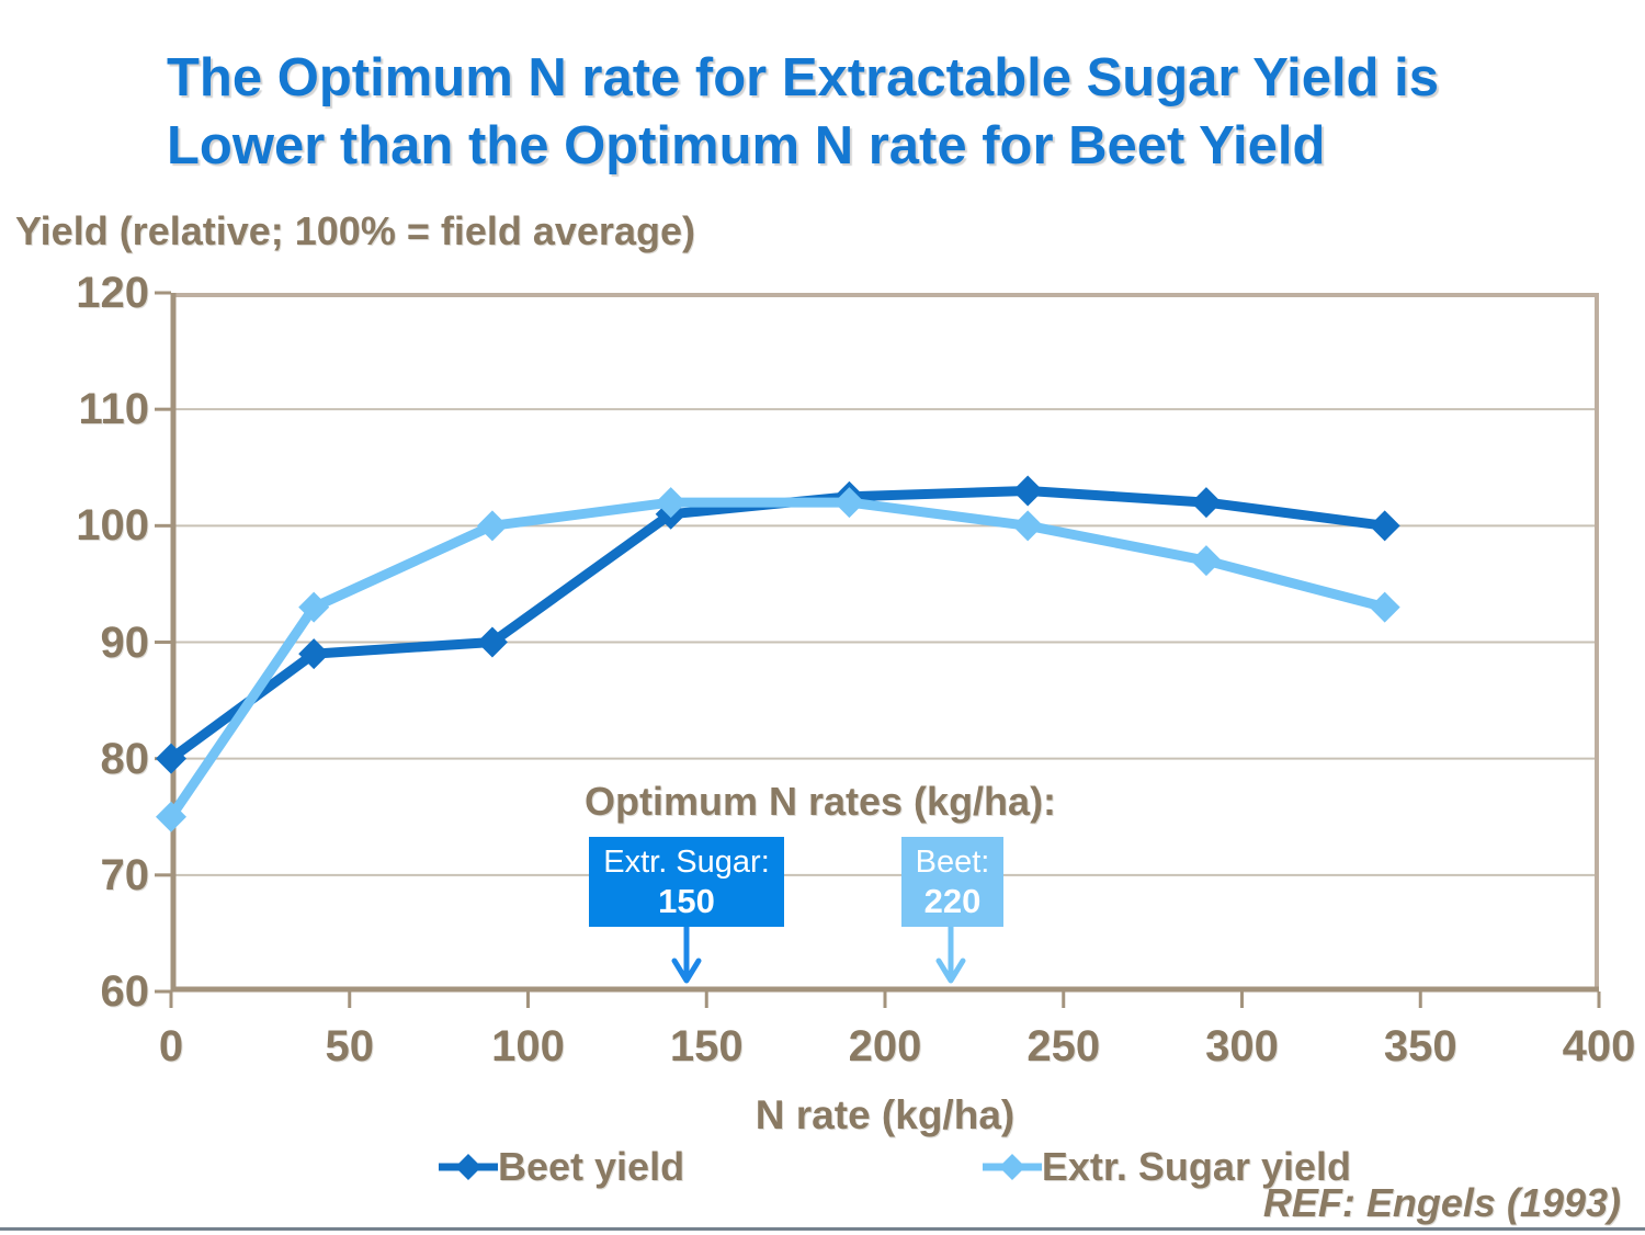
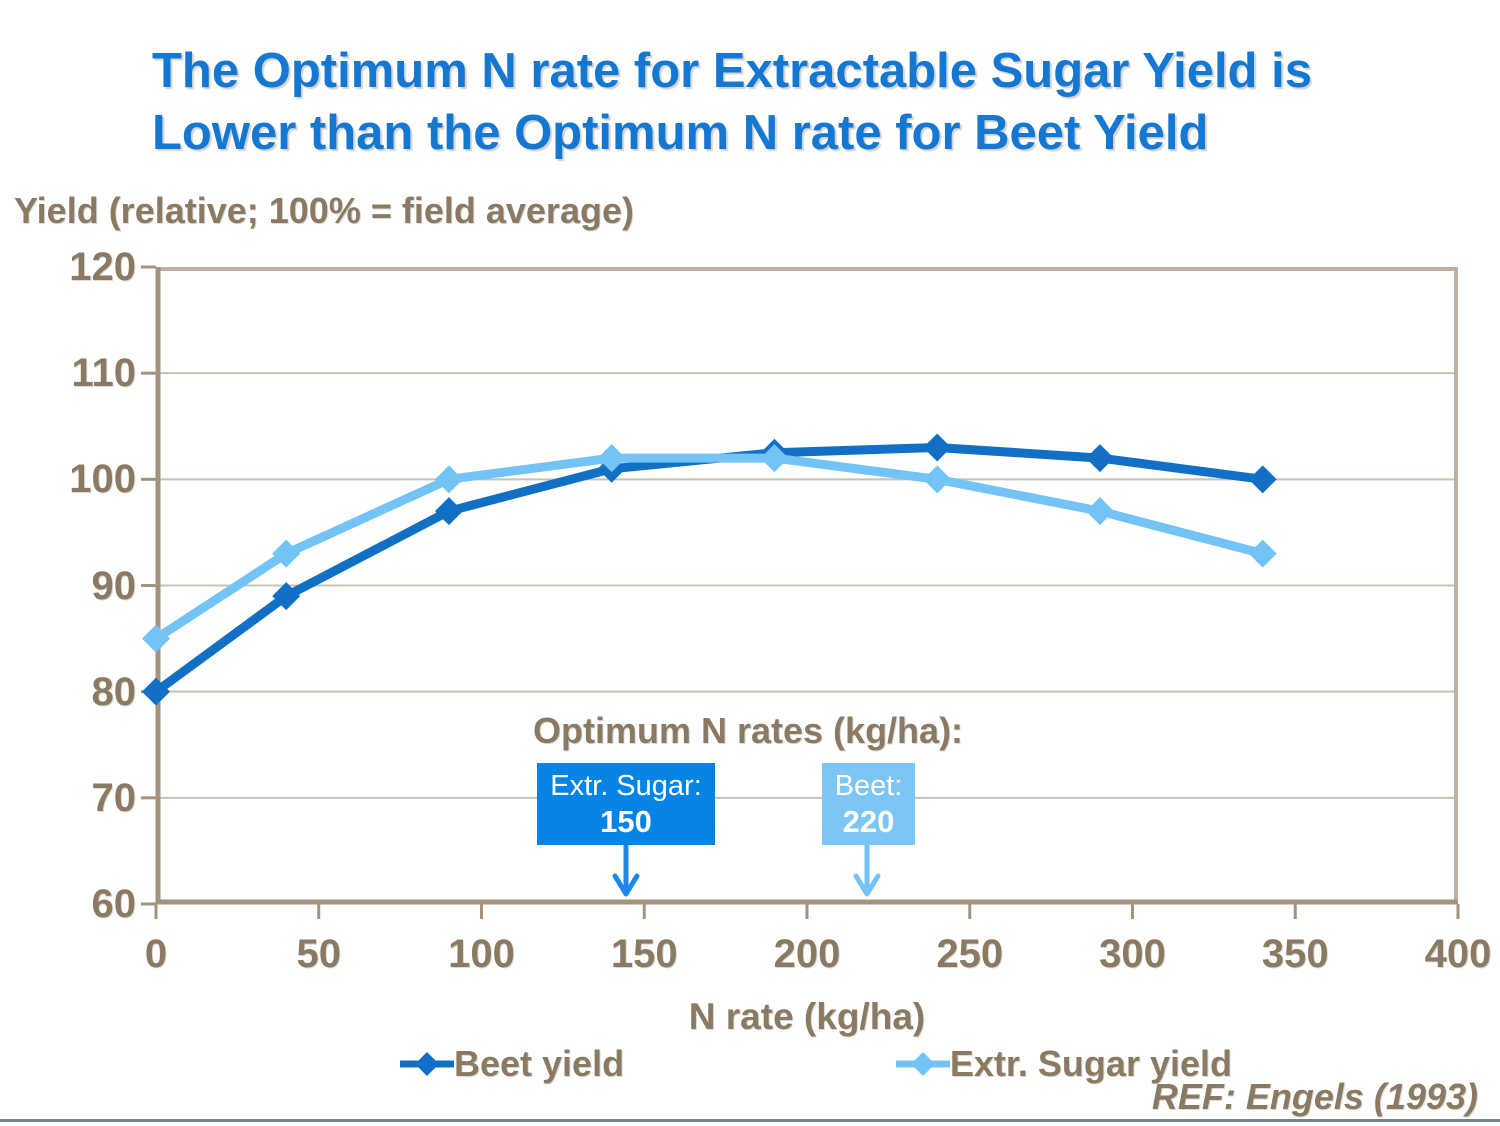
Extr. Sugar yield/0: 75 -> 85
Beet yield/90: 90 -> 97
